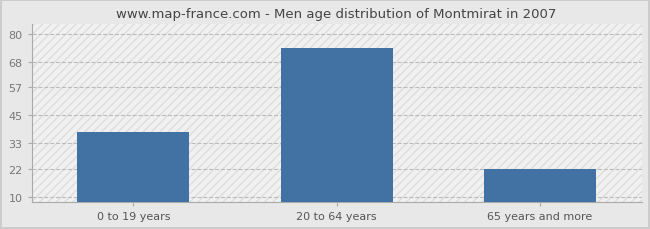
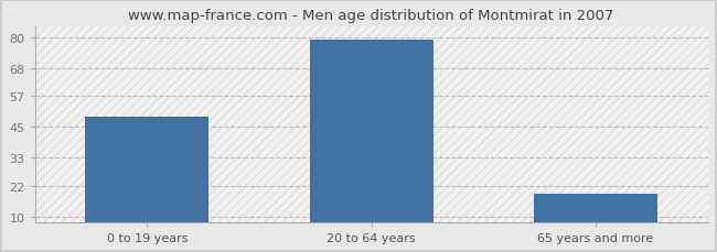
0 to 19 years: 38 -> 49
20 to 64 years: 74 -> 79
65 years and more: 22 -> 19
